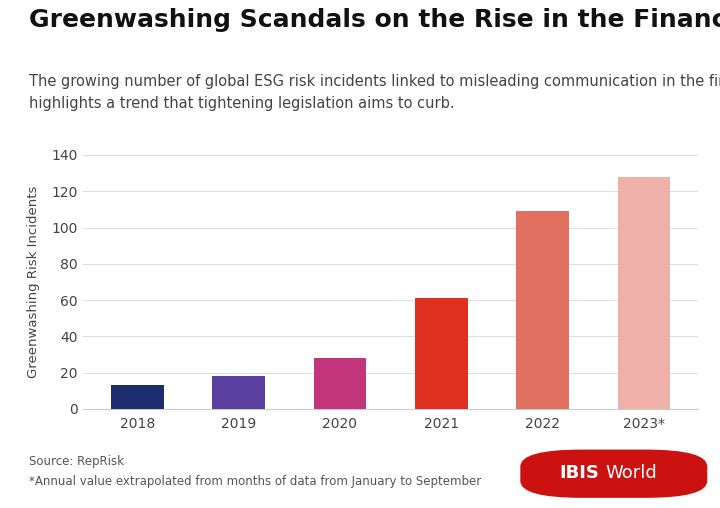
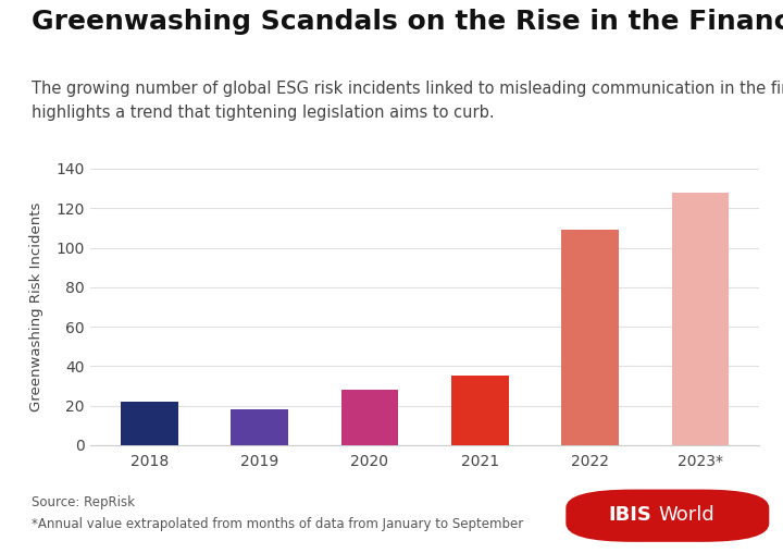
2018: 13 -> 22
2021: 61 -> 35
